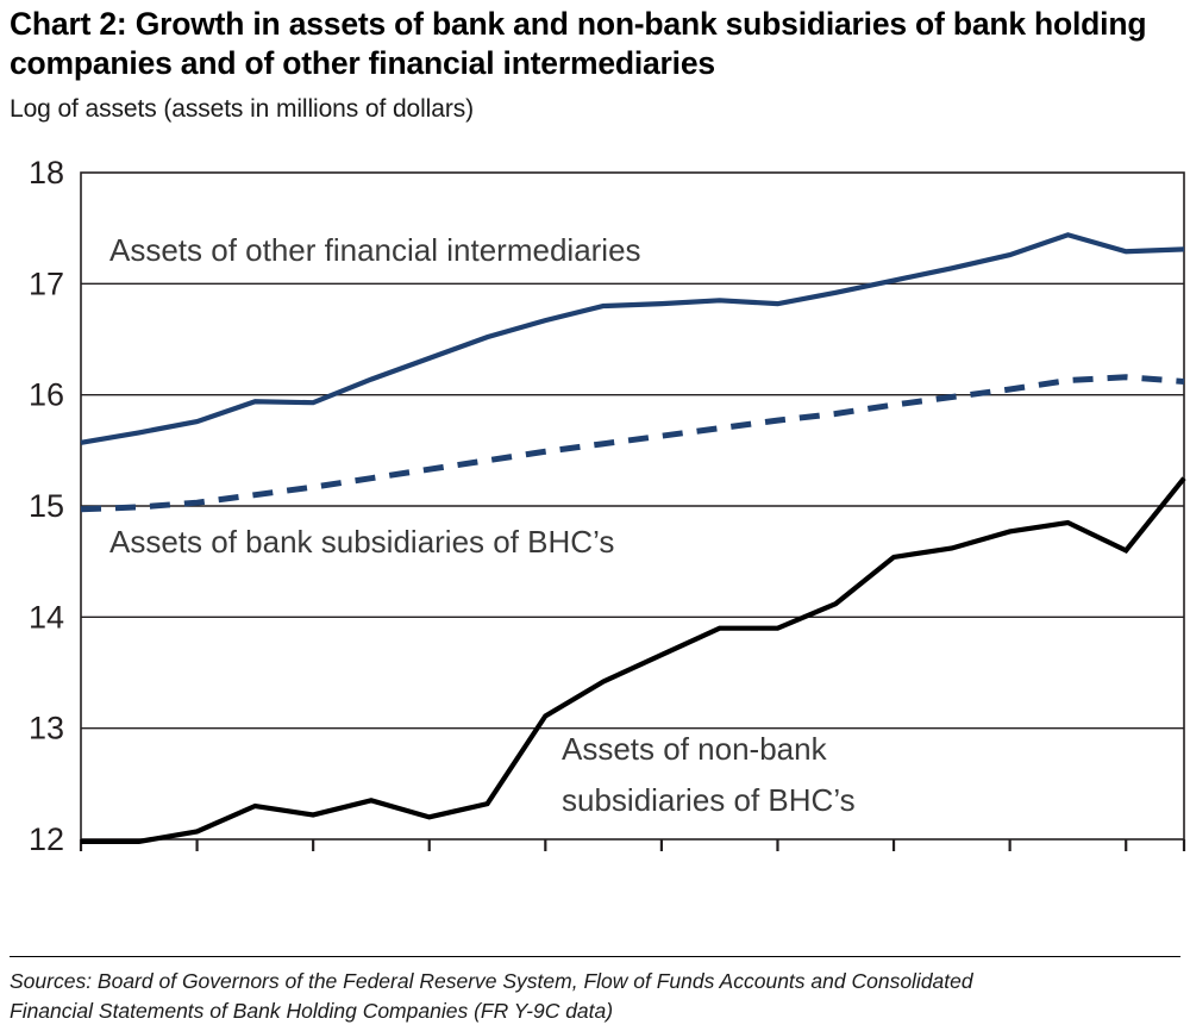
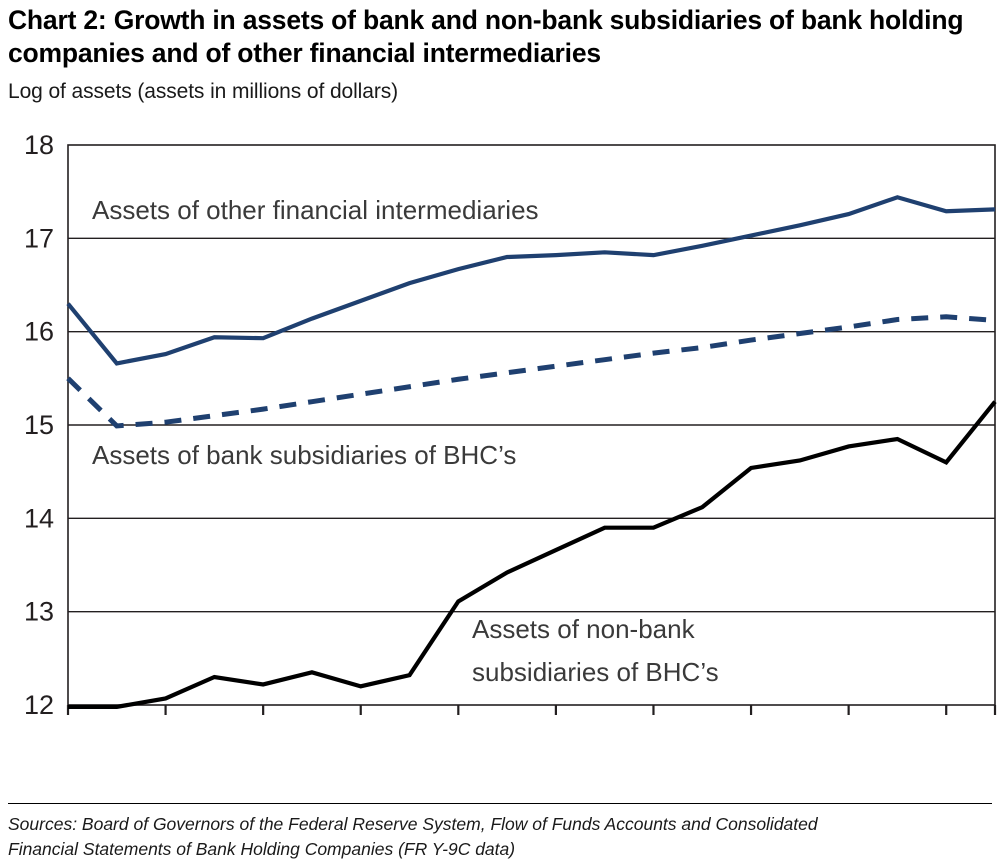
Assets of other financial intermediaries/1991: 15.6 -> 16.3
Assets of bank subsidiaries of BHC’s/1991: 15.0 -> 15.5
